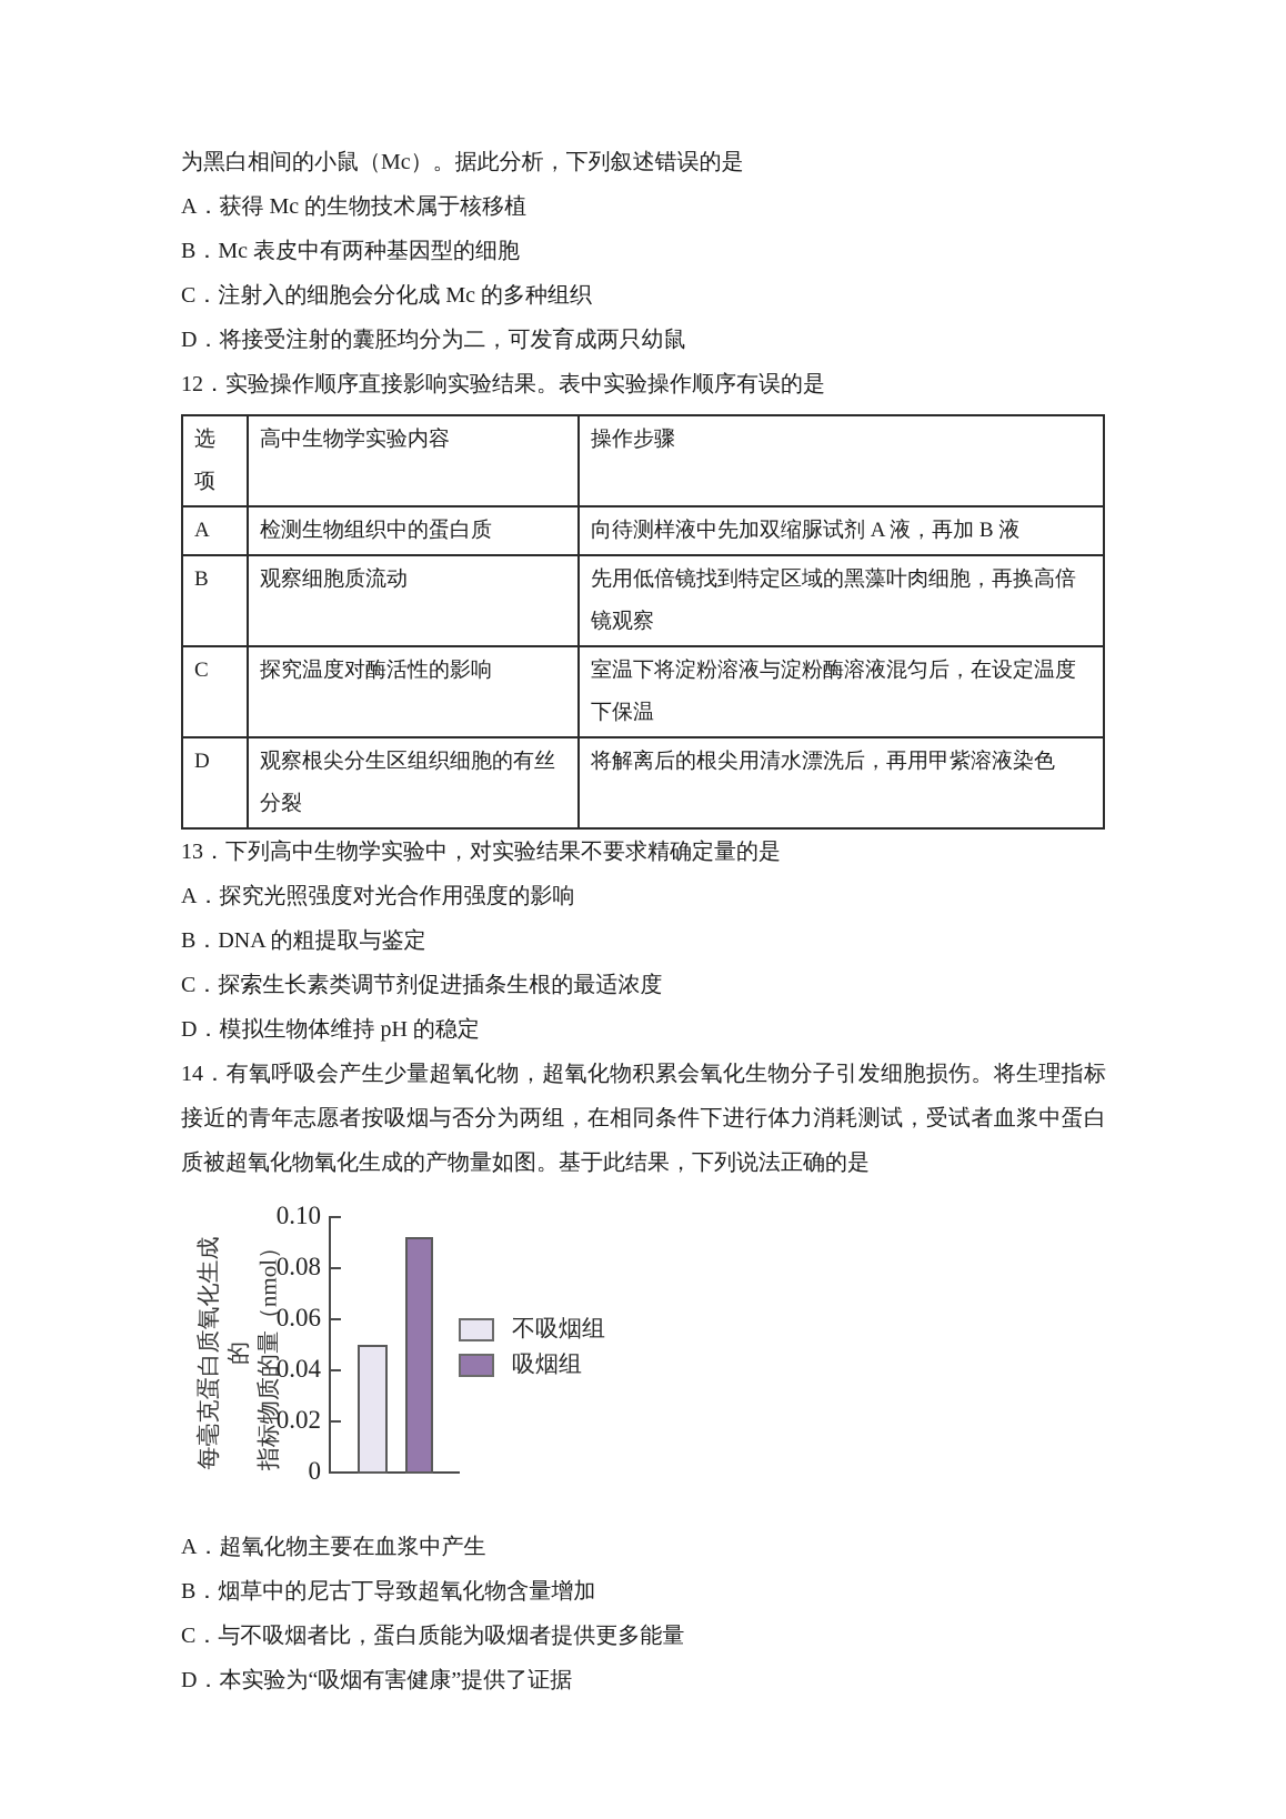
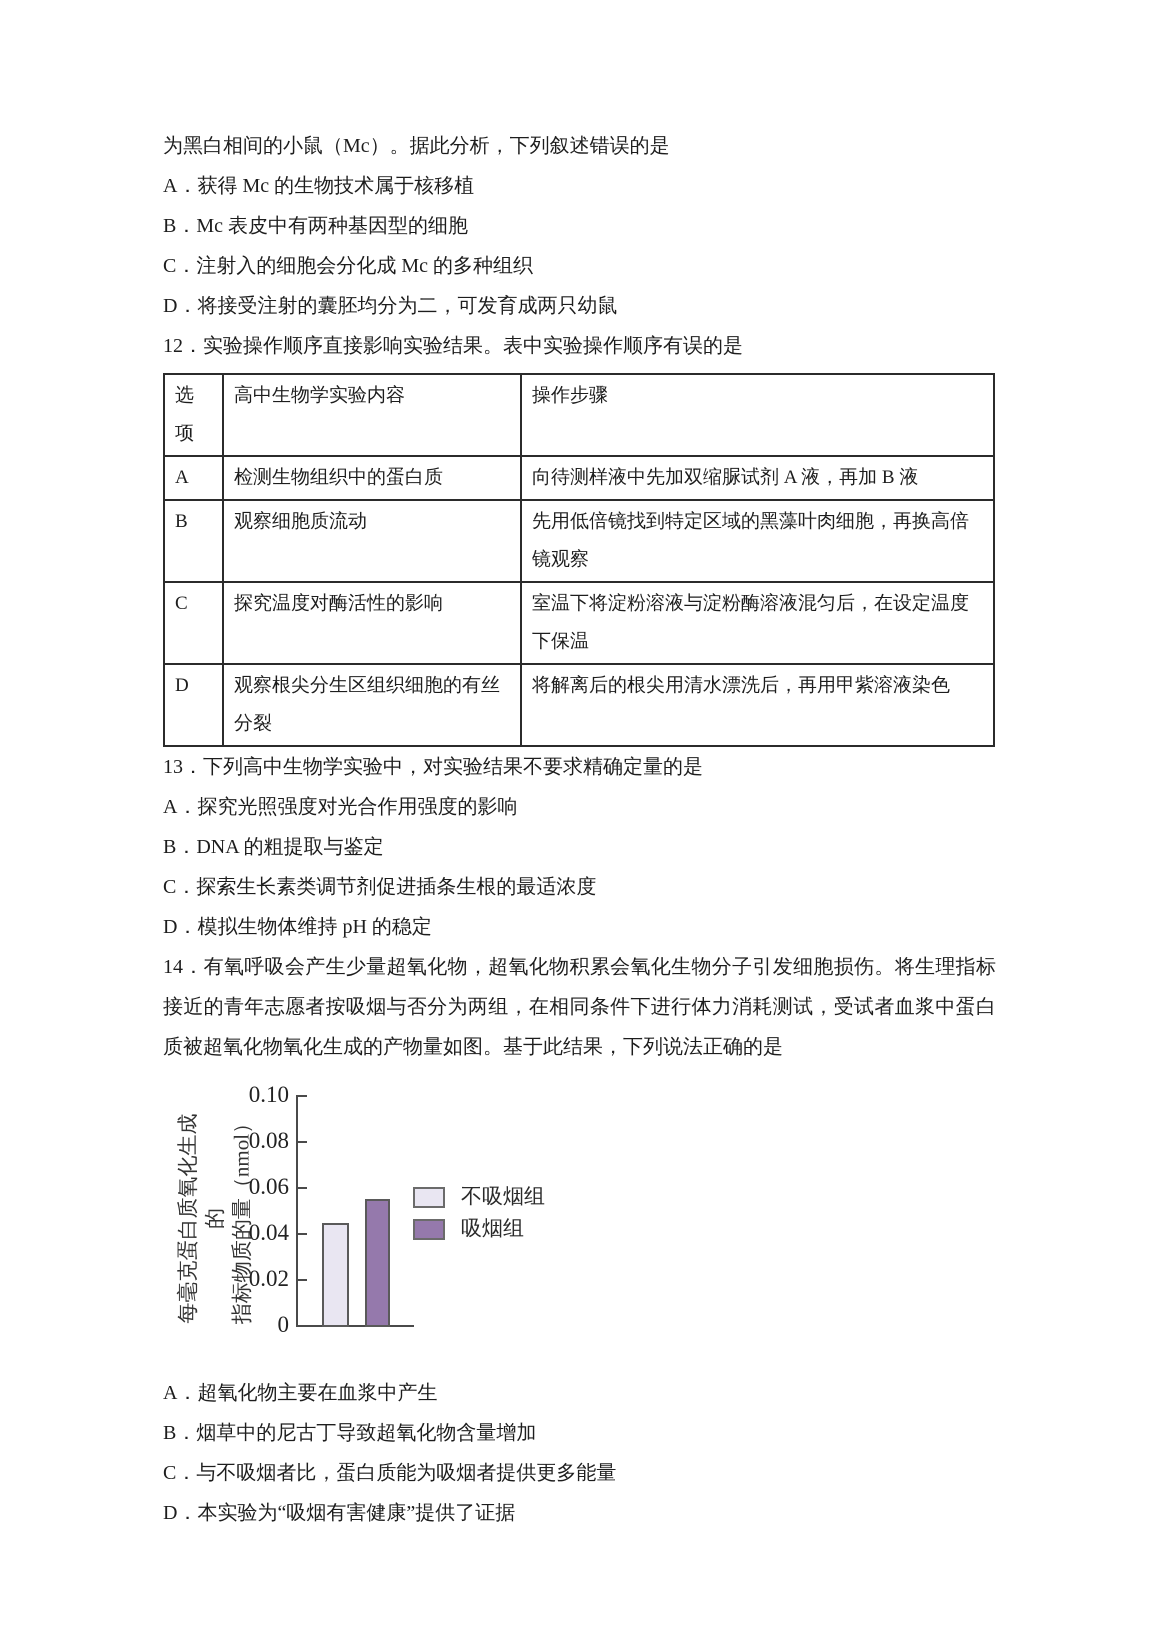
不吸烟组: 0.050 -> 0.045
吸烟组: 0.092 -> 0.055
